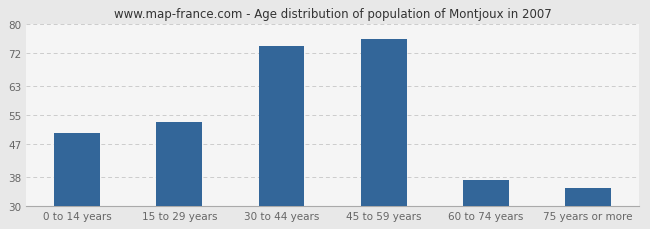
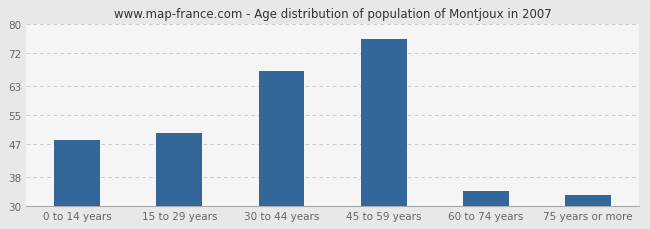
0 to 14 years: 50 -> 48
15 to 29 years: 53 -> 50
30 to 44 years: 74 -> 67
60 to 74 years: 37 -> 34
75 years or more: 35 -> 33
